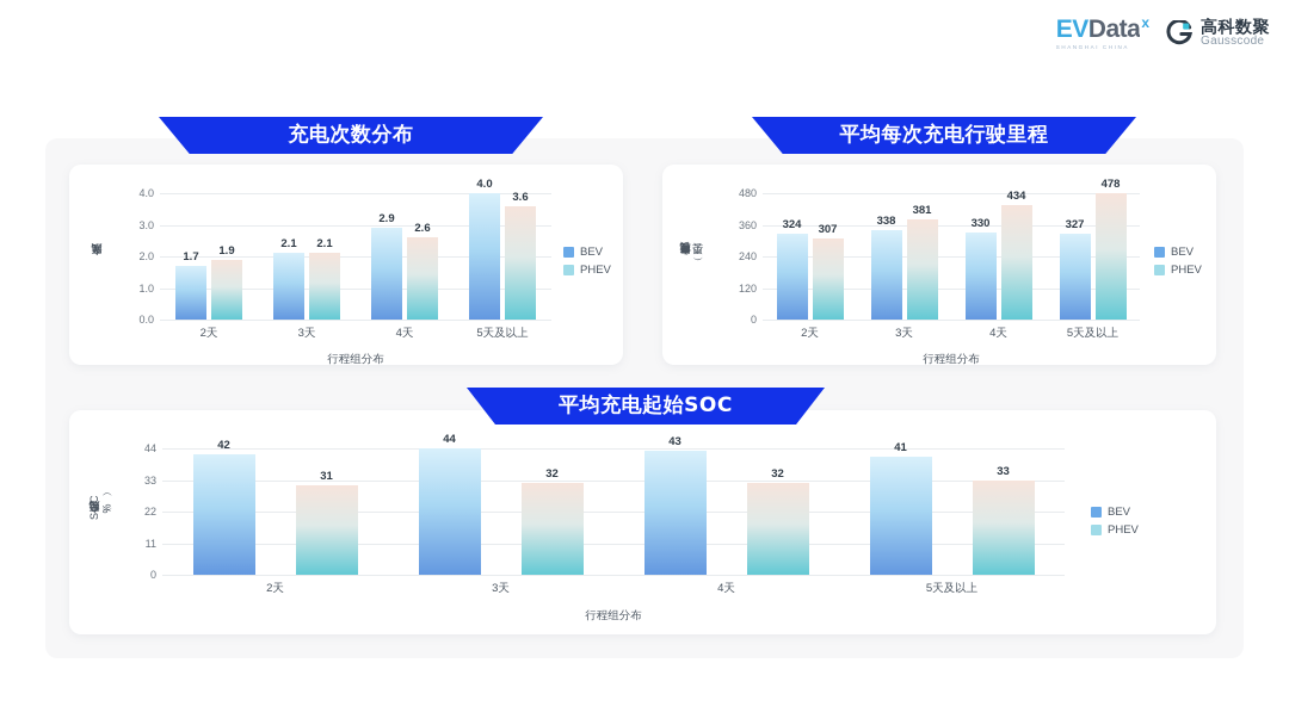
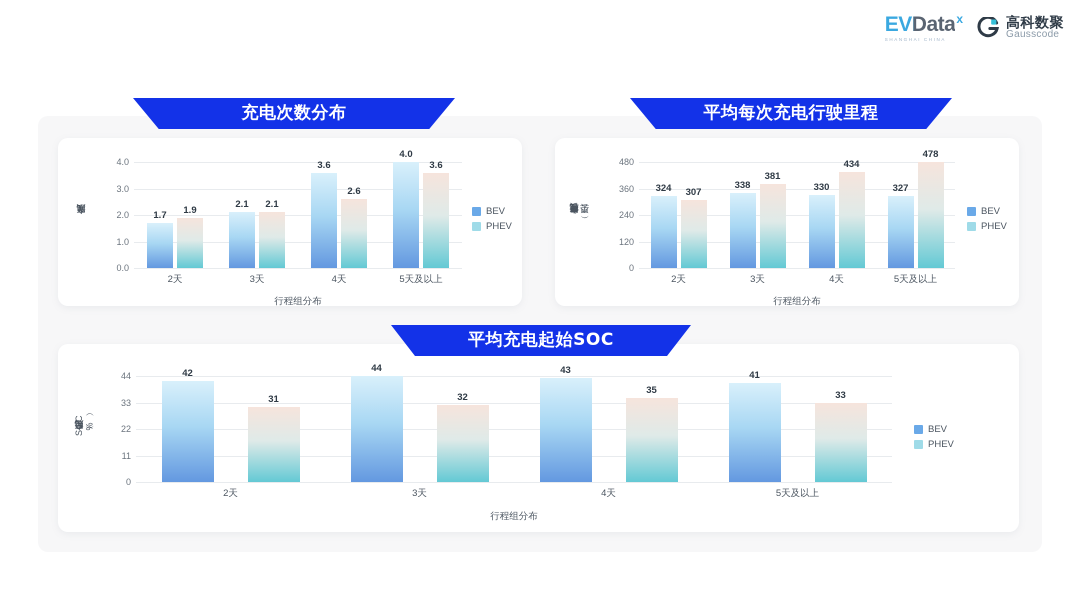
充电次数分布/BEV/4天: 2.9 -> 3.6
平均充电起始SOC/PHEV/4天: 32 -> 35
